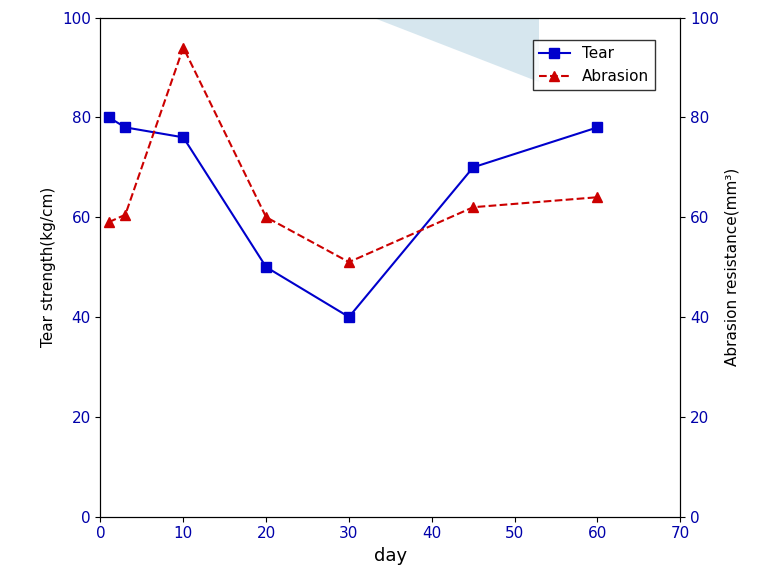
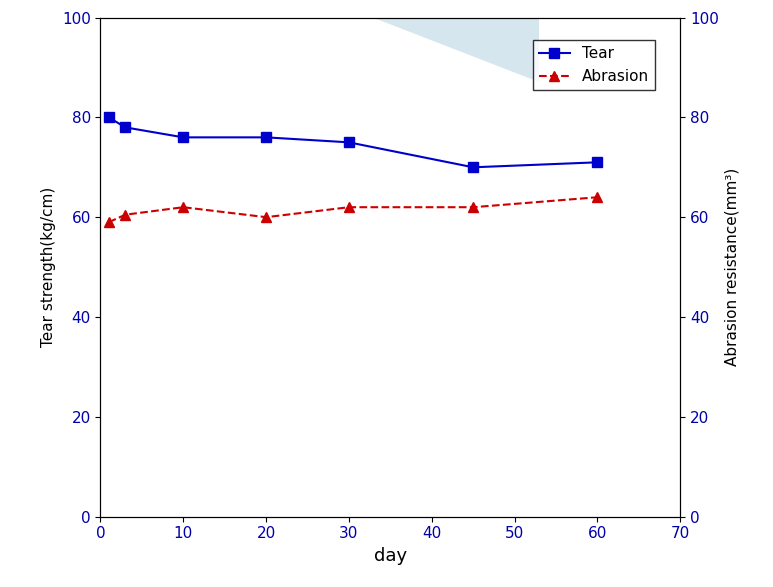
Abrasion/10: 94.0 -> 62.0
Tear/20: 50 -> 76
Tear/30: 40 -> 75
Abrasion/30: 51.0 -> 62.0
Tear/60: 78 -> 71
